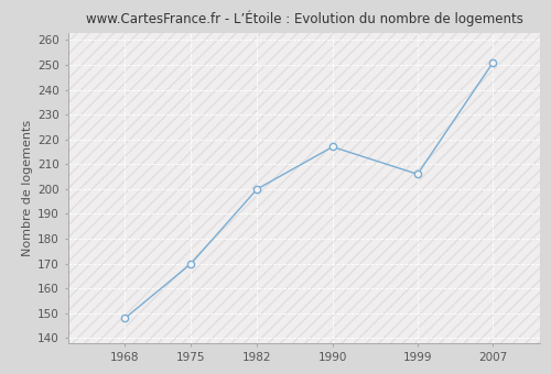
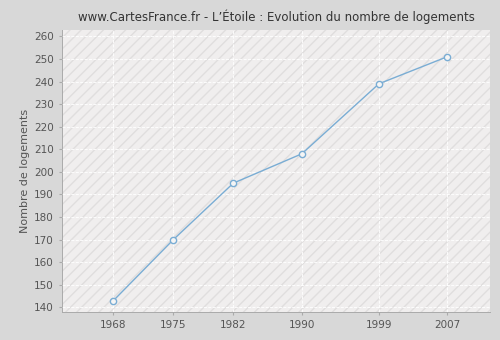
1968: 148 -> 143
1982: 200 -> 195
1990: 217 -> 208
1999: 206 -> 239
